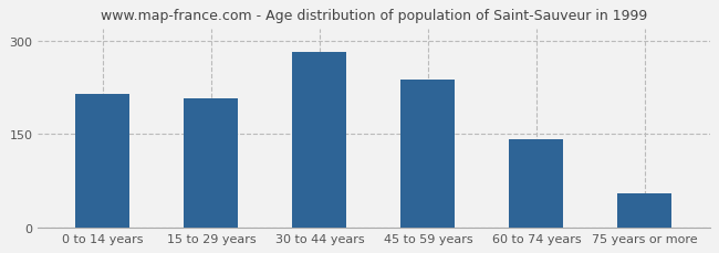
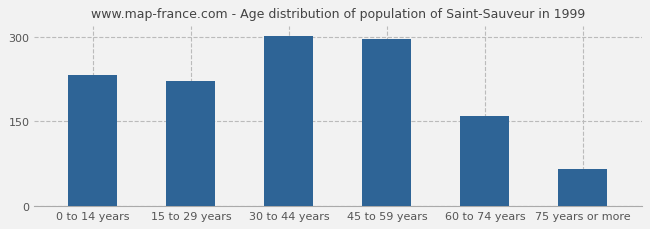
0 to 14 years: 214 -> 232
15 to 29 years: 208 -> 222
30 to 44 years: 282 -> 302
45 to 59 years: 238 -> 297
60 to 74 years: 142 -> 160
75 years or more: 54 -> 65
